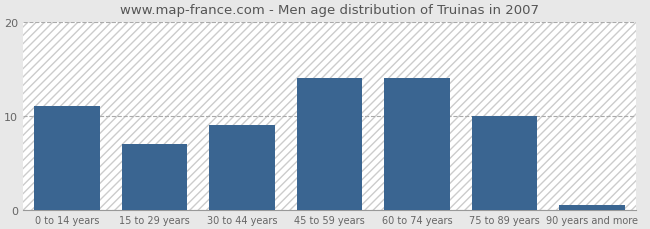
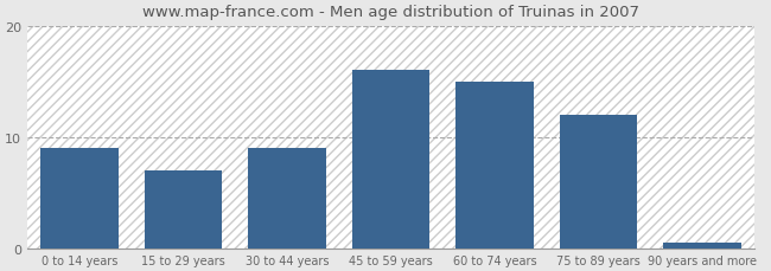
0 to 14 years: 11.0 -> 9.0
45 to 59 years: 14.0 -> 16.0
60 to 74 years: 14.0 -> 15.0
75 to 89 years: 10.0 -> 12.0
